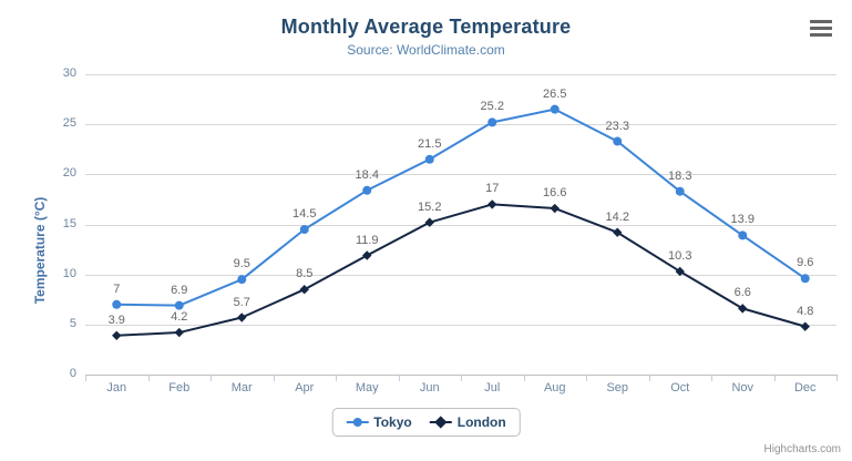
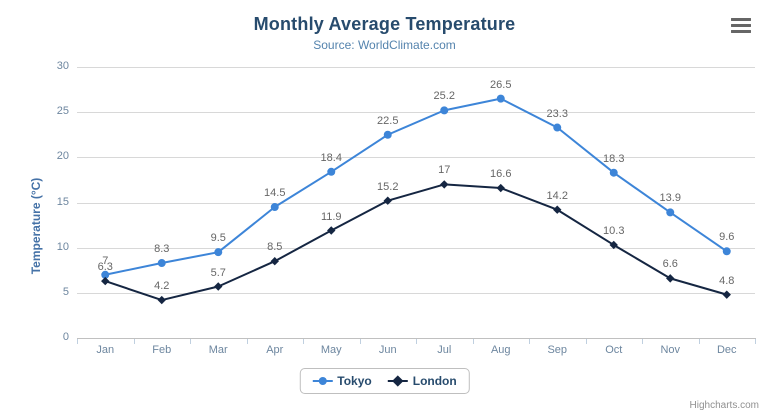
London/Jan: 3.9 -> 6.3
Tokyo/Feb: 6.9 -> 8.3
Tokyo/Jun: 21.5 -> 22.5
